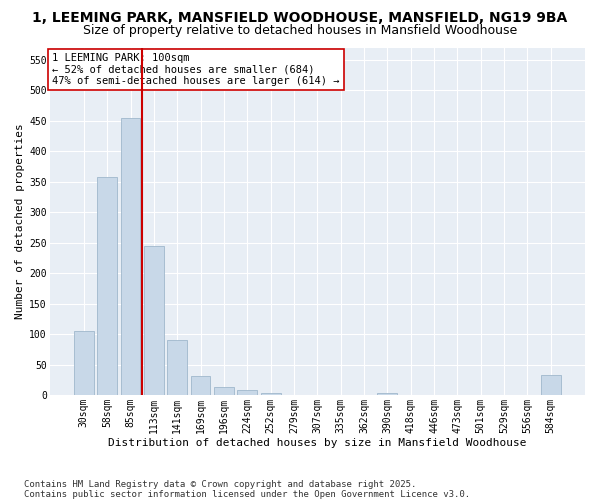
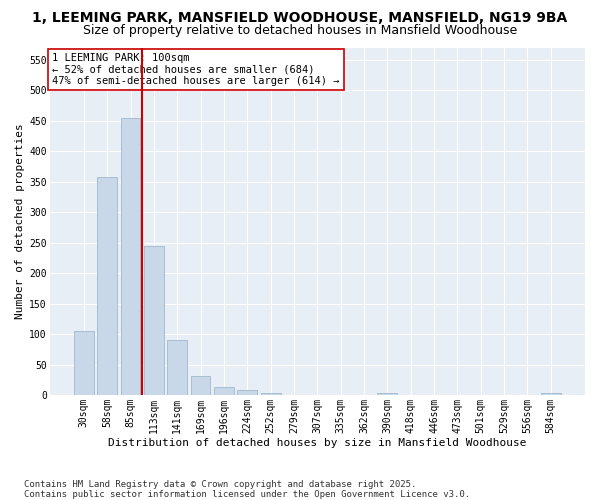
584sqm: 34 -> 3
